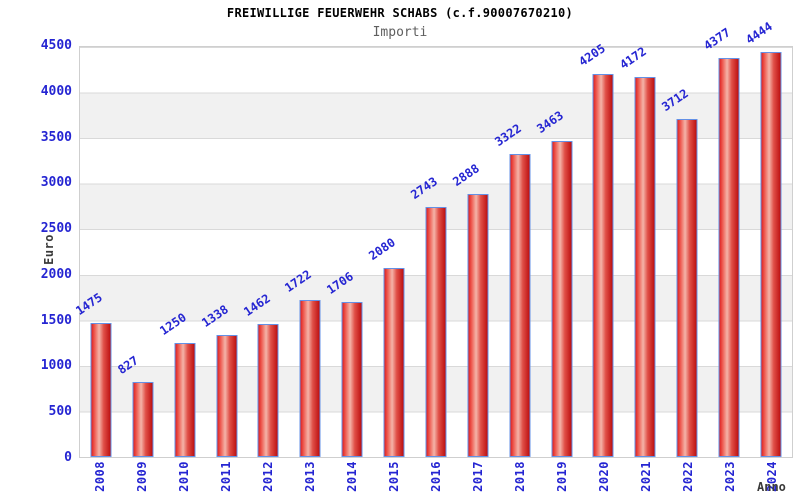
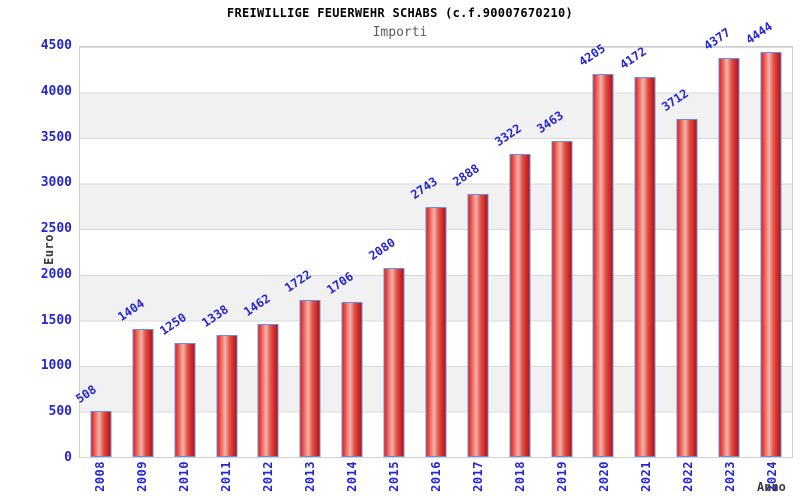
2008: 1475 -> 508
2009: 827 -> 1404
